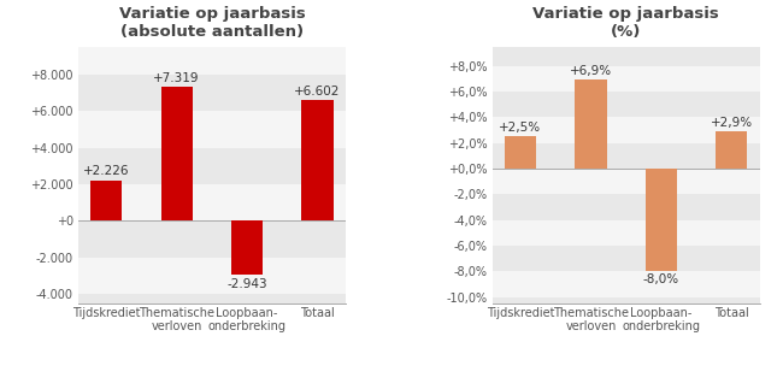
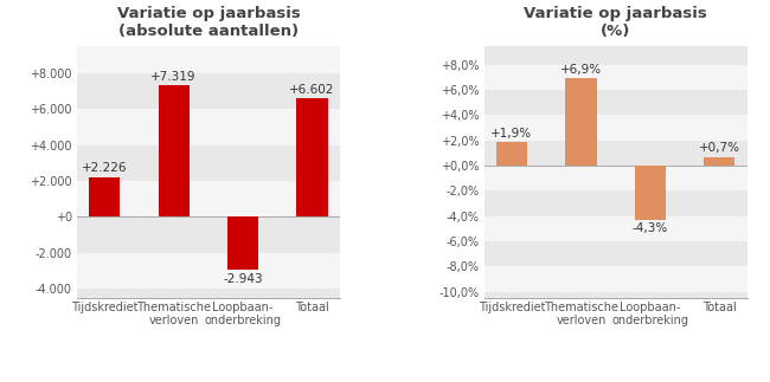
Variatie op jaarbasis (%)/Tijdskrediet: +2,5% -> +1,9%
Variatie op jaarbasis (%)/Loopbaan- onderbreking: -8,0% -> -4,3%
Variatie op jaarbasis (%)/Totaal: +2,9% -> +0,7%
